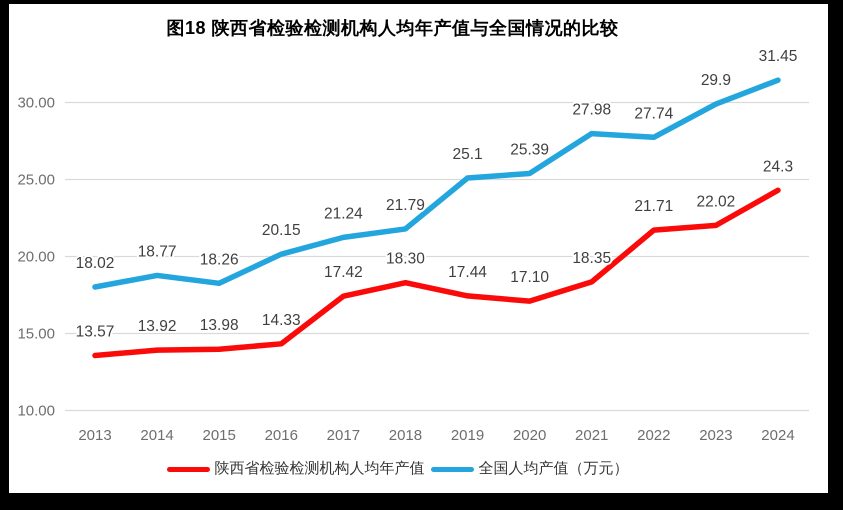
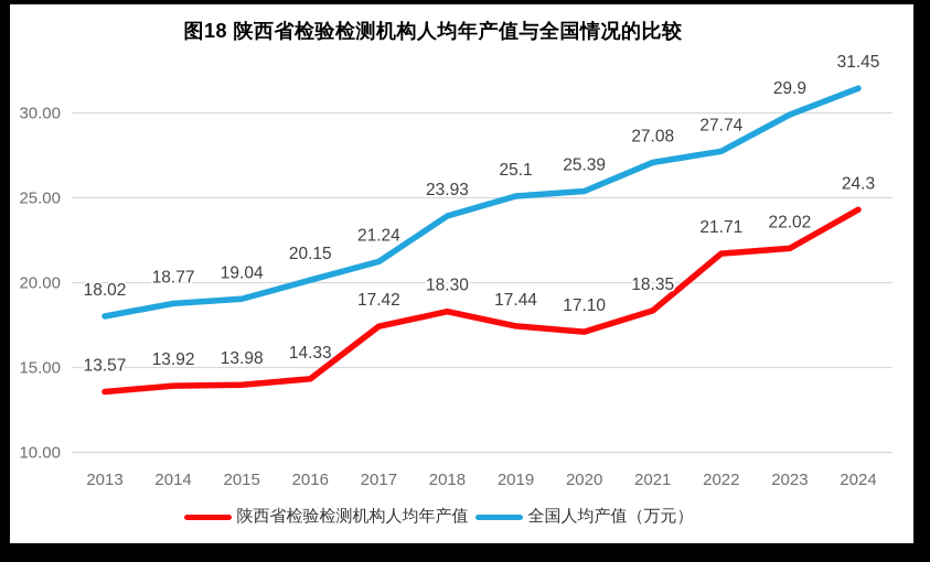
全国人均产值（万元）/2015: 18.26 -> 19.04
全国人均产值（万元）/2018: 21.79 -> 23.93
全国人均产值（万元）/2021: 27.98 -> 27.08
